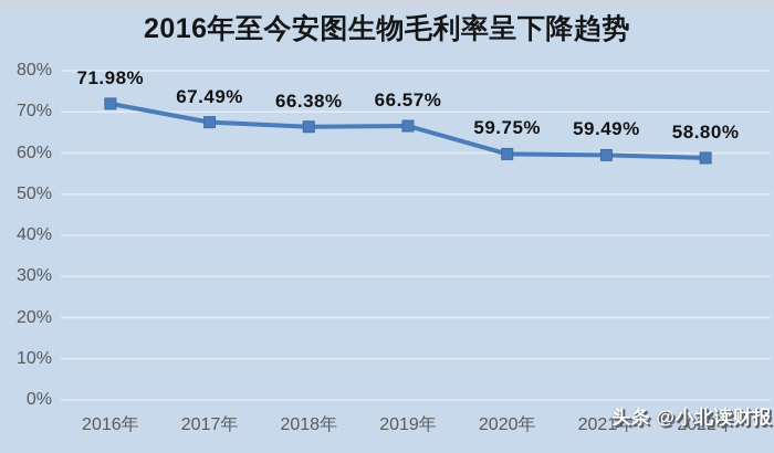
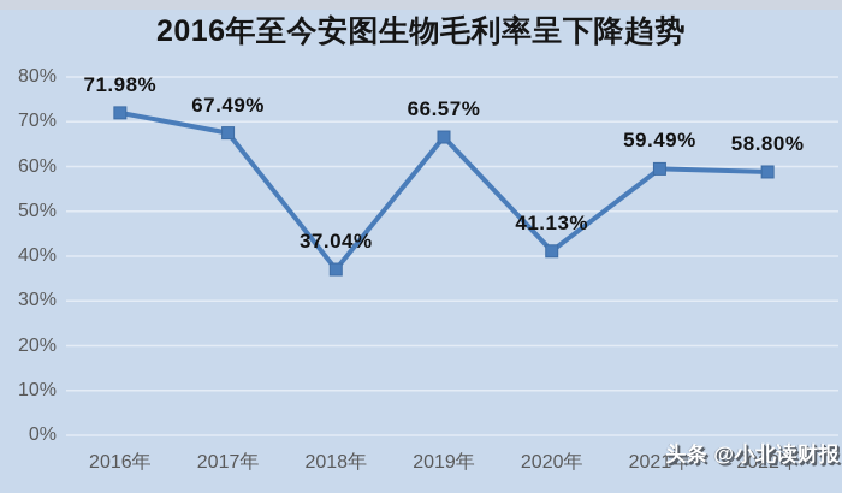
2018年: 66.38% -> 37.04%
2020年: 59.75% -> 41.13%
